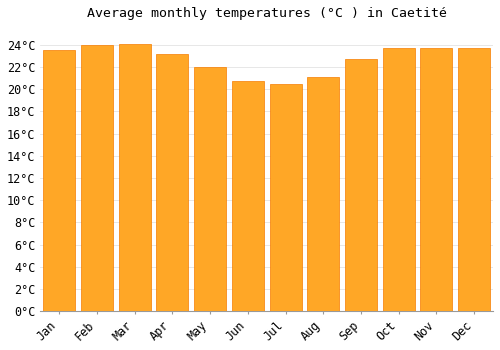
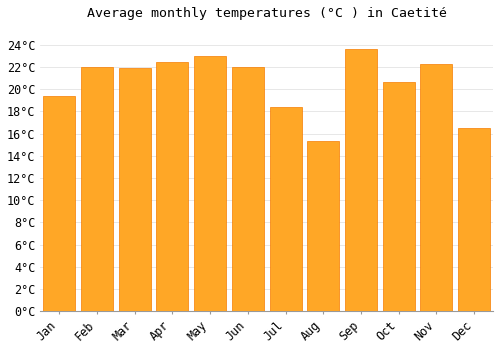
Jan: 23.5°C -> 19.4°C
Feb: 24.0°C -> 22.0°C
Mar: 24.1°C -> 21.9°C
Apr: 23.2°C -> 22.4°C
May: 22.0°C -> 23.0°C
Jun: 20.7°C -> 22.0°C
Jul: 20.5°C -> 18.4°C
Aug: 21.1°C -> 15.3°C
Sep: 22.7°C -> 23.6°C
Oct: 23.7°C -> 20.6°C
Nov: 23.7°C -> 22.3°C
Dec: 23.7°C -> 16.5°C
